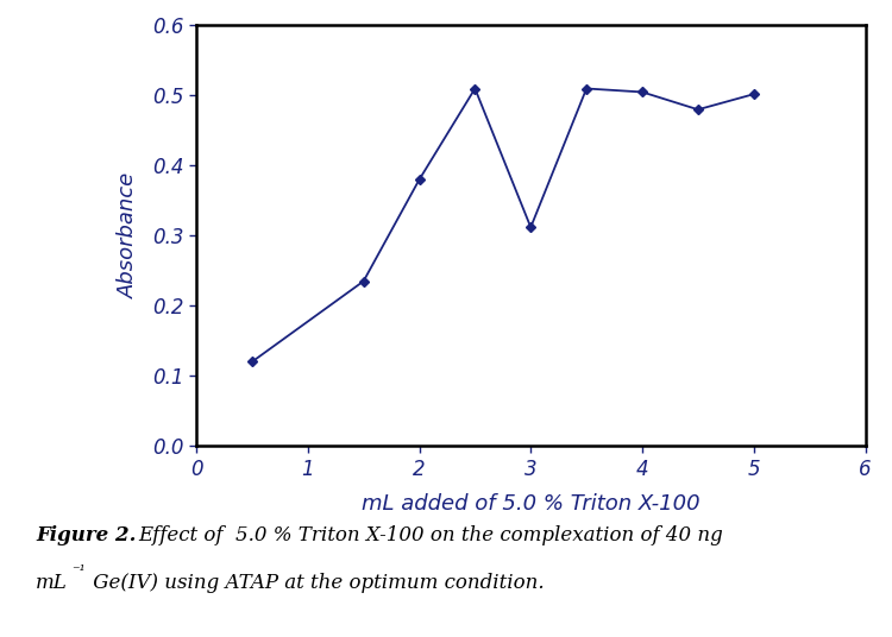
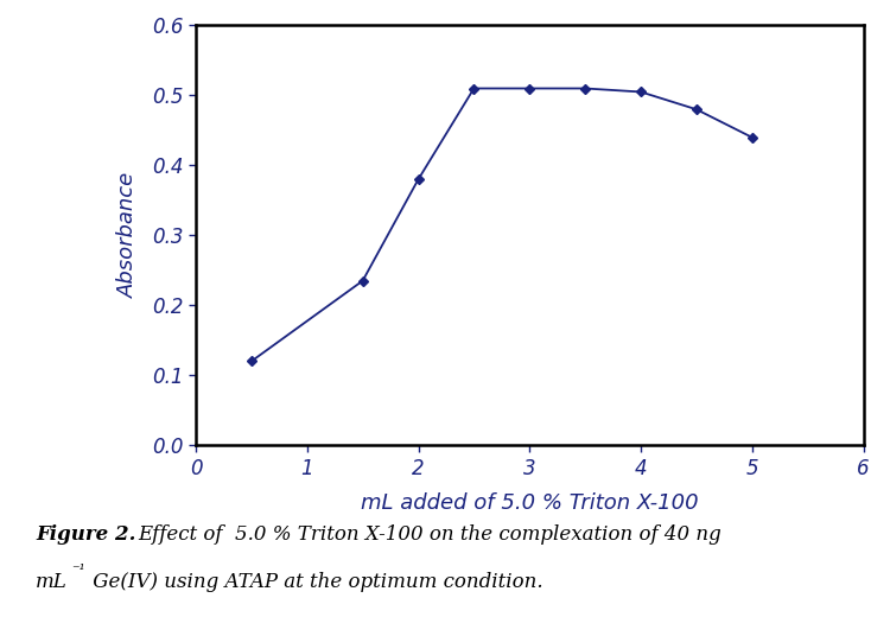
3: 0.312 -> 0.510
5: 0.502 -> 0.440
